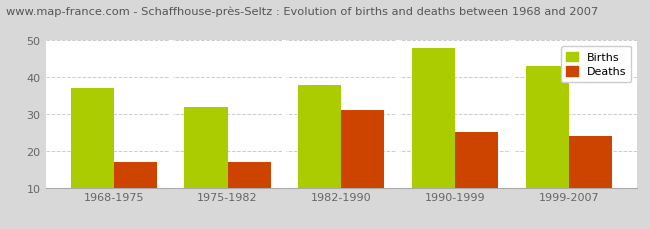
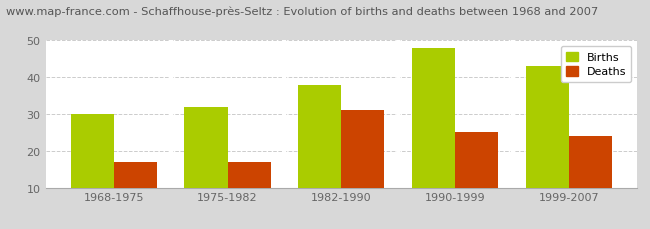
Births/1968-1975: 37 -> 30
